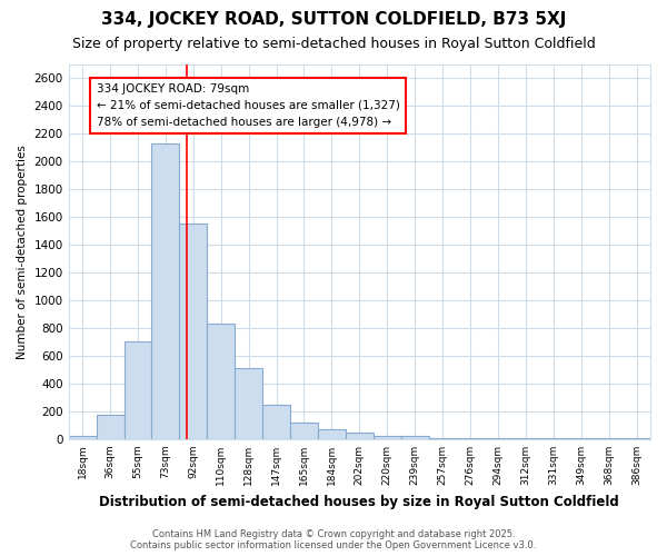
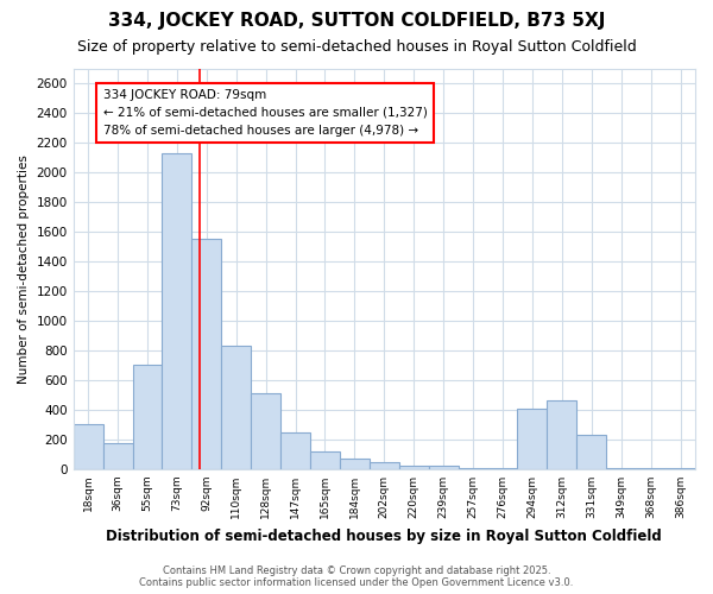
18sqm: 20 -> 300
294sqm: 0 -> 410
312sqm: 0 -> 460
331sqm: 0 -> 230
